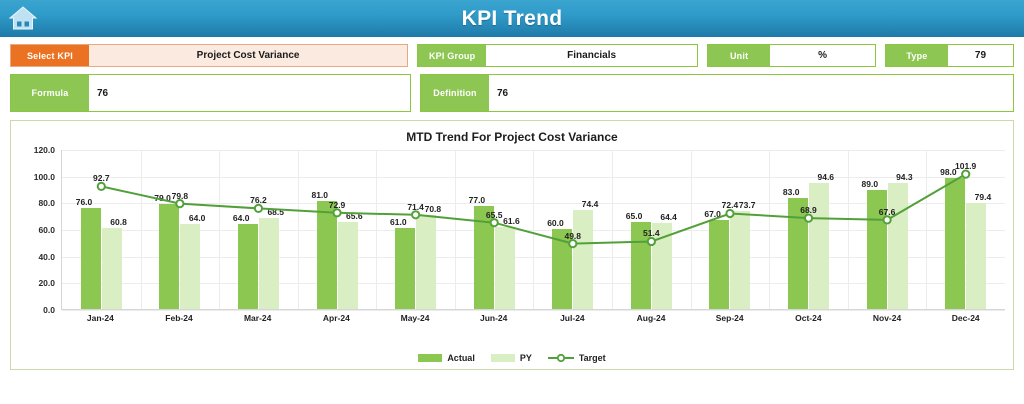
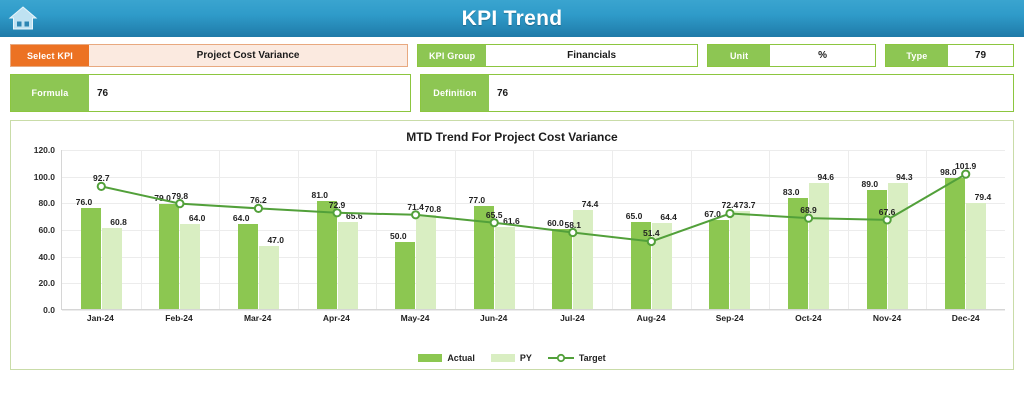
PY/Mar-24: 68.5 -> 47.0
Actual/May-24: 61.0 -> 50.0
Target/Jul-24: 49.8 -> 58.1
